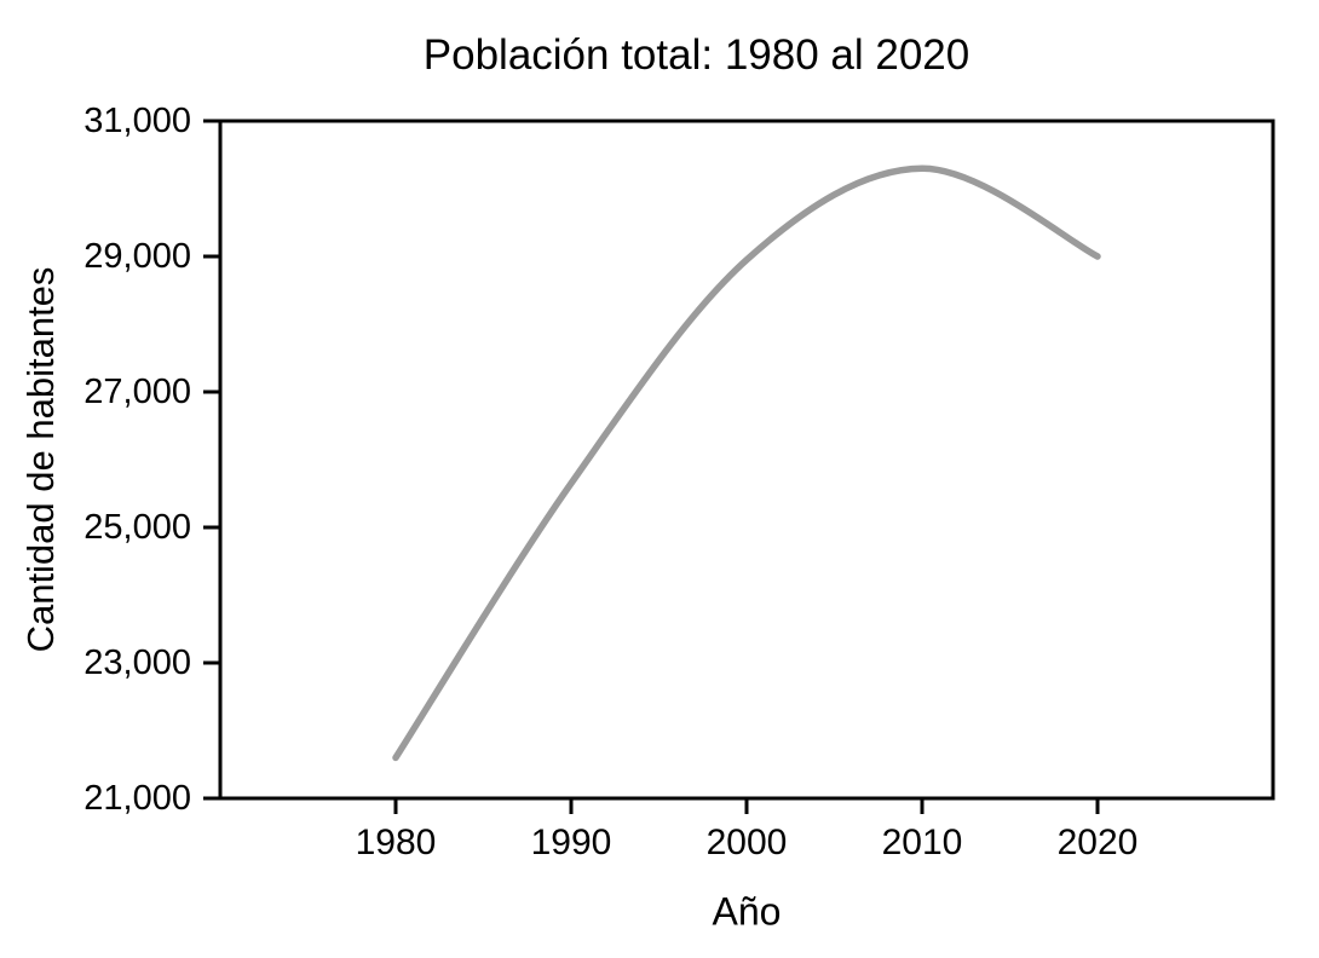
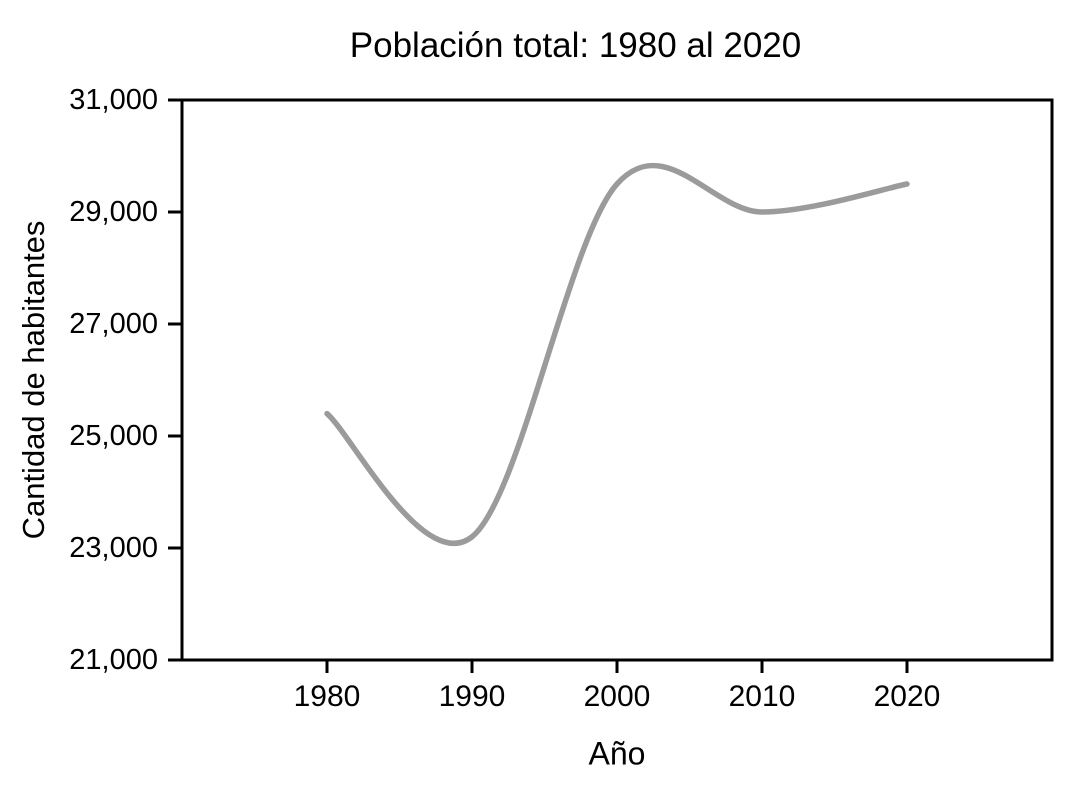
1980: 21600 -> 25400
1990: 25600 -> 23200
2000: 29000 -> 29500
2010: 30300 -> 29000
2020: 29000 -> 29500
